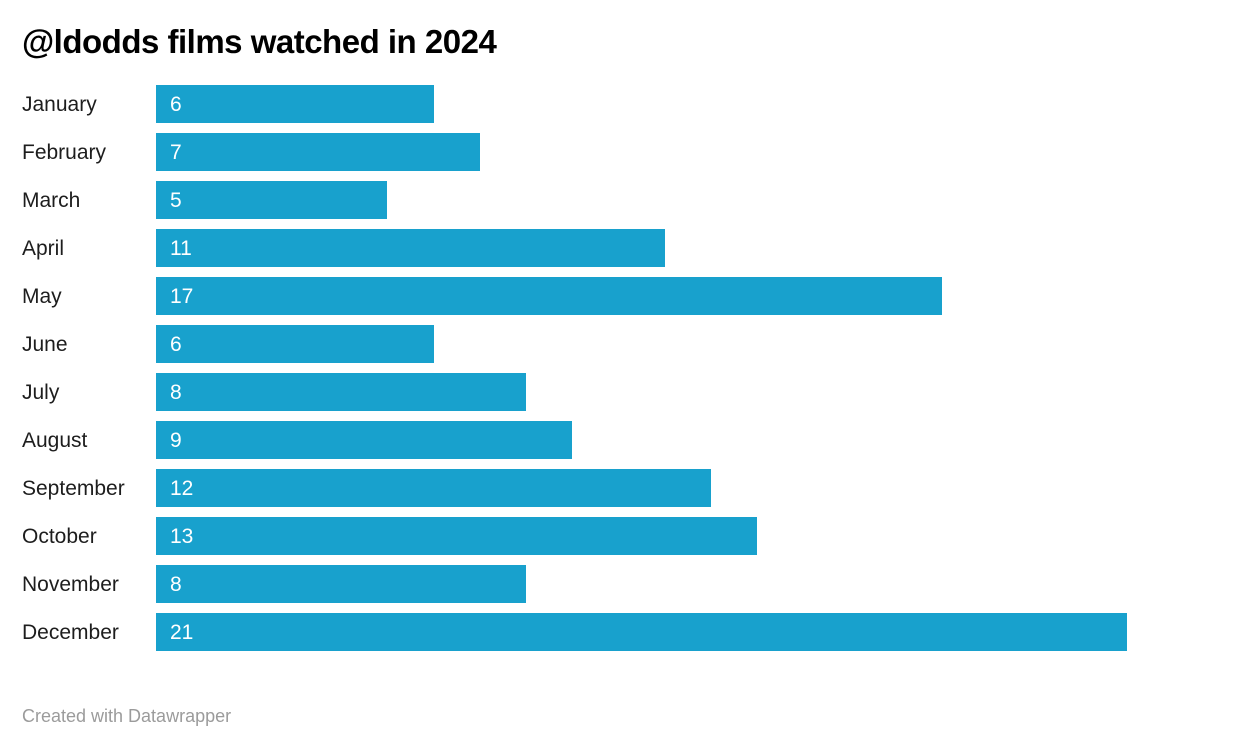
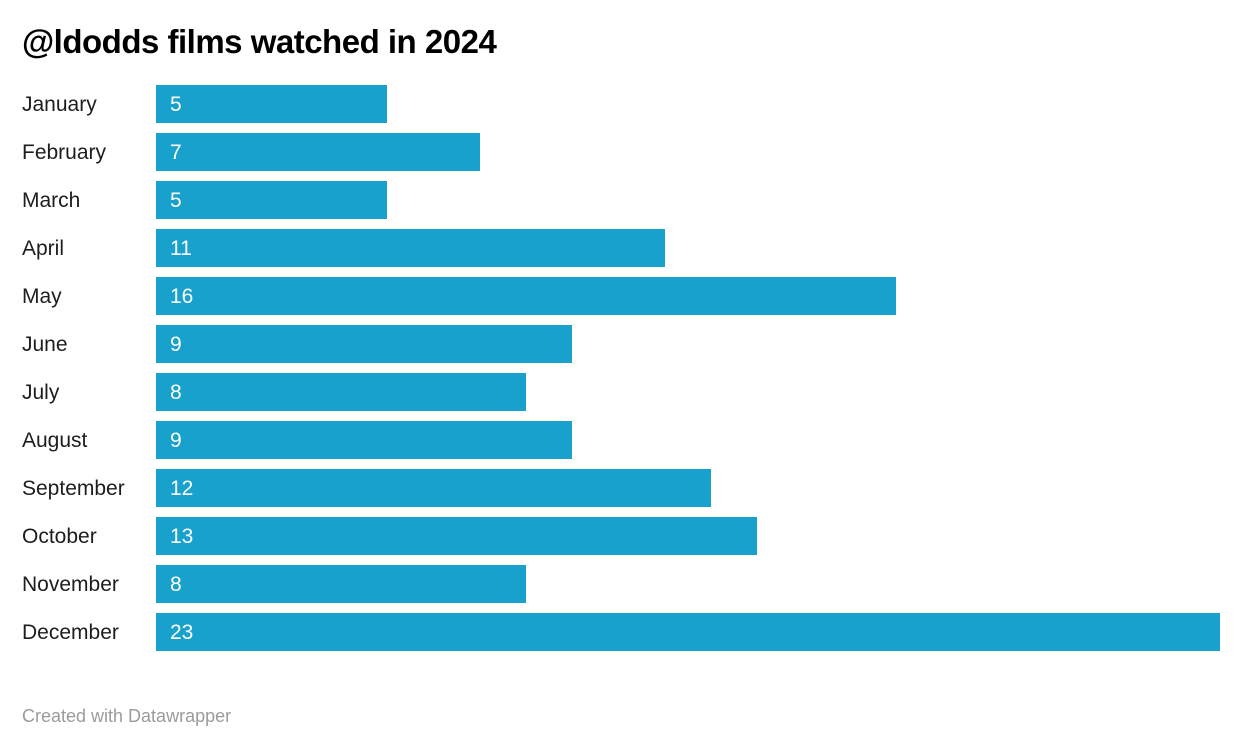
January: 6 -> 5
May: 17 -> 16
June: 6 -> 9
December: 21 -> 23
